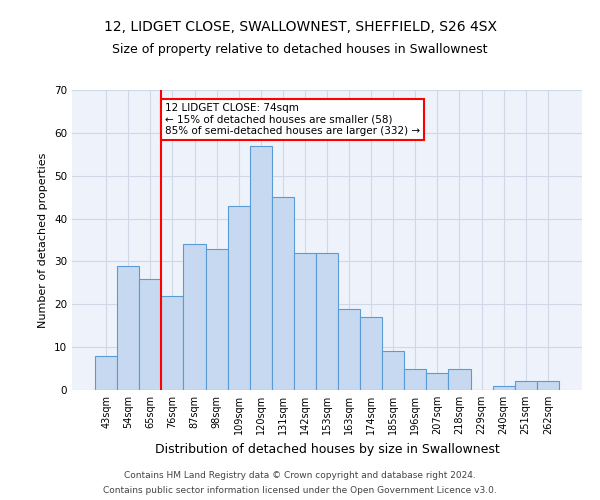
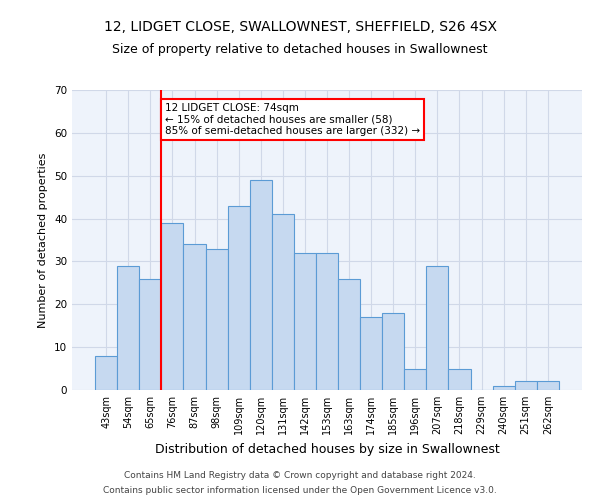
76sqm: 22 -> 39
120sqm: 57 -> 49
131sqm: 45 -> 41
163sqm: 19 -> 26
185sqm: 9 -> 18
207sqm: 4 -> 29
